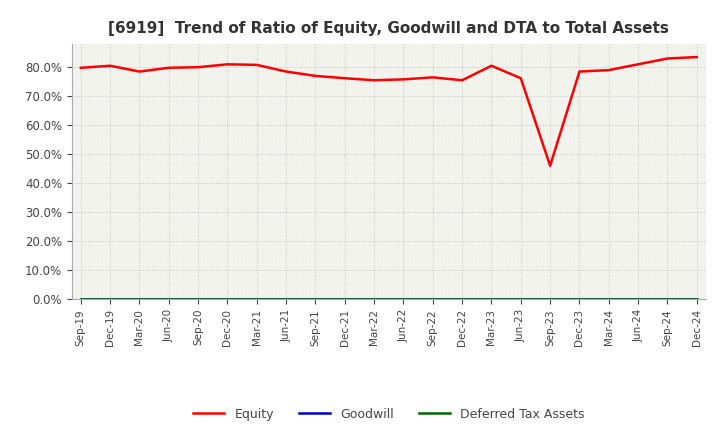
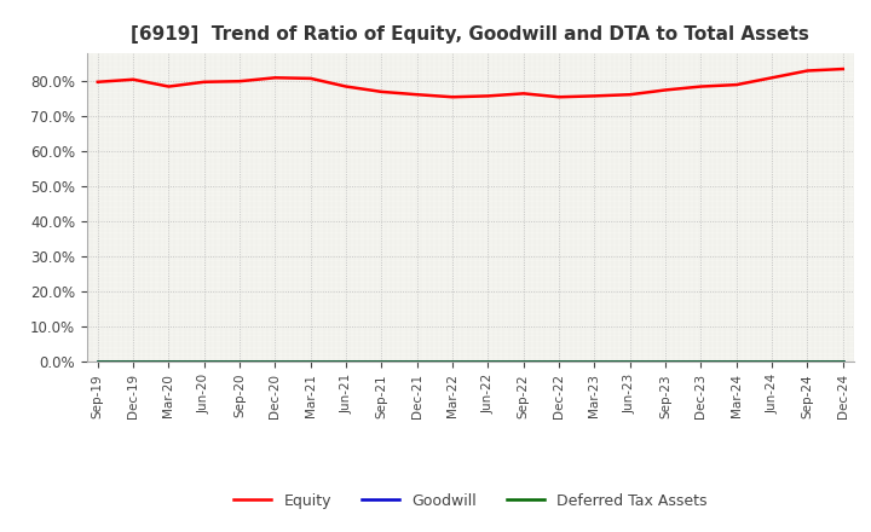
Equity/Mar-23: 80.5% -> 75.8%
Equity/Sep-23: 46.0% -> 77.5%
